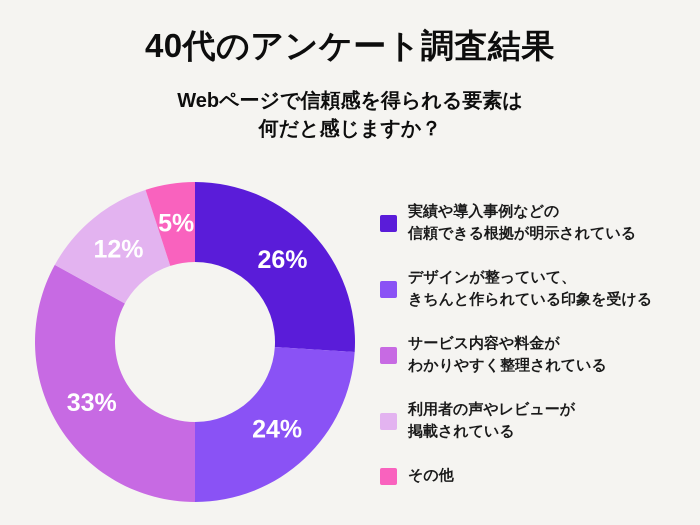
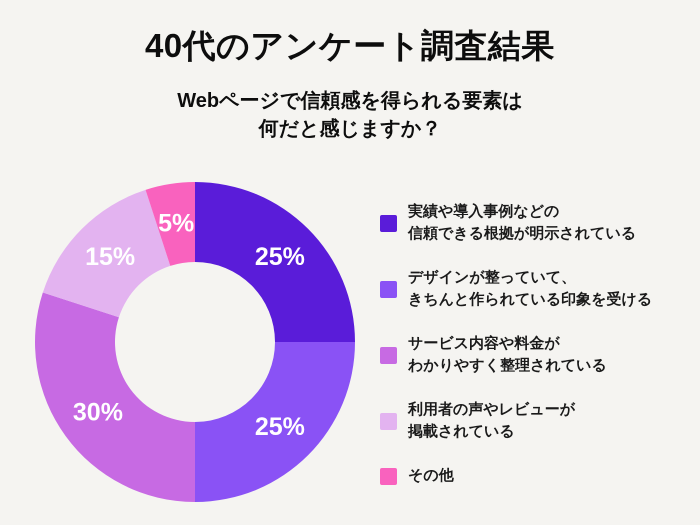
実績や導入事例などの信頼できる根拠が明示されている: 26% -> 25%
デザインが整っていて、きちんと作られている印象を受ける: 24% -> 25%
サービス内容や料金がわかりやすく整理されている: 33% -> 30%
利用者の声やレビューが掲載されている: 12% -> 15%
